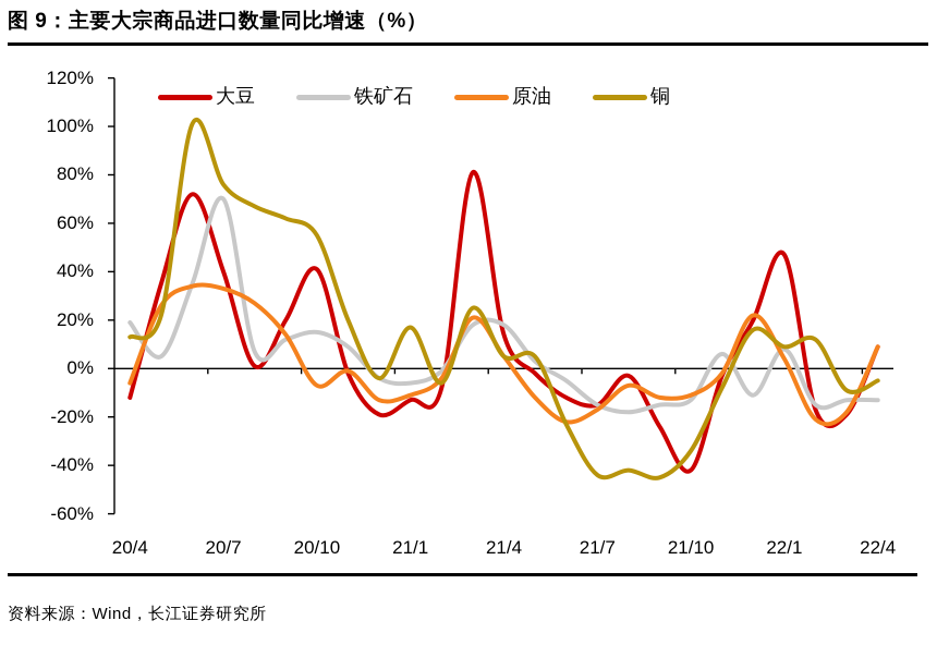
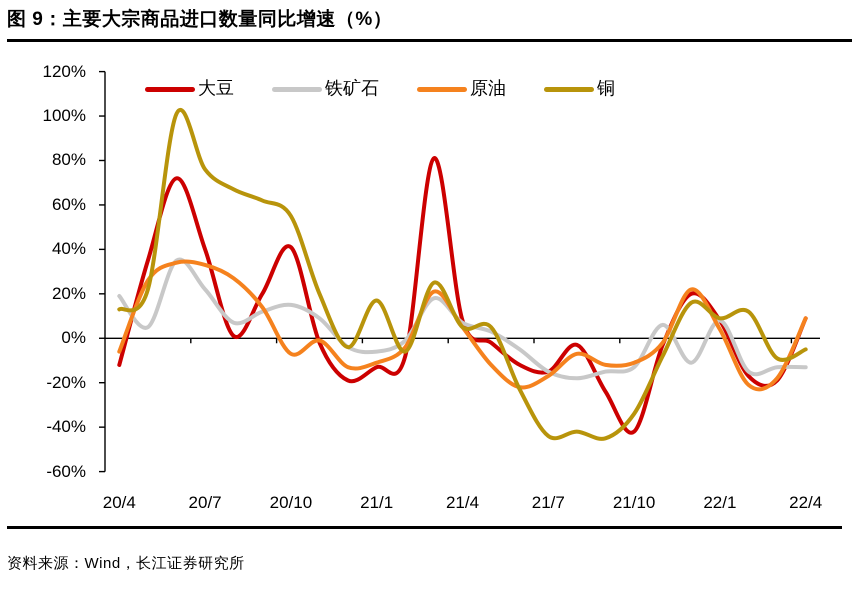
铁矿石/20/7: 70% -> 22%
大豆/21/4: 14% -> 8%
铁矿石/21/4: 18% -> 7%
大豆/22/1: 47% -> 8%
